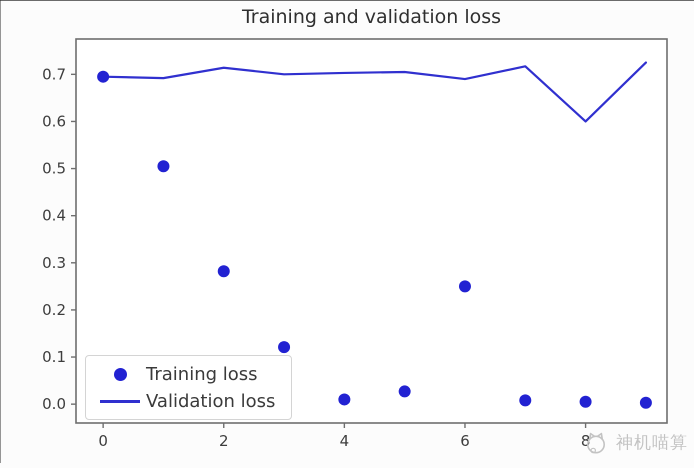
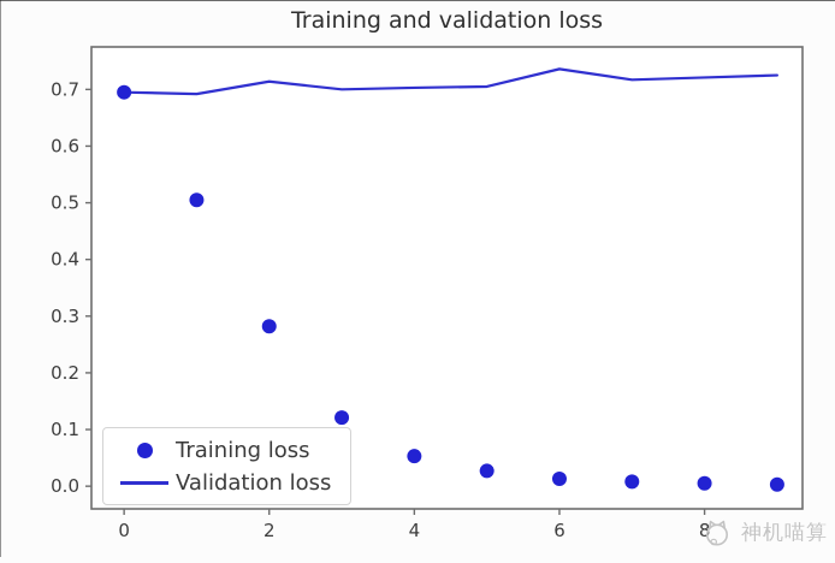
Training loss/4: 0.01 -> 0.05
Training loss/6: 0.25 -> 0.01
Validation loss/6: 0.69 -> 0.74
Validation loss/8: 0.60 -> 0.72
